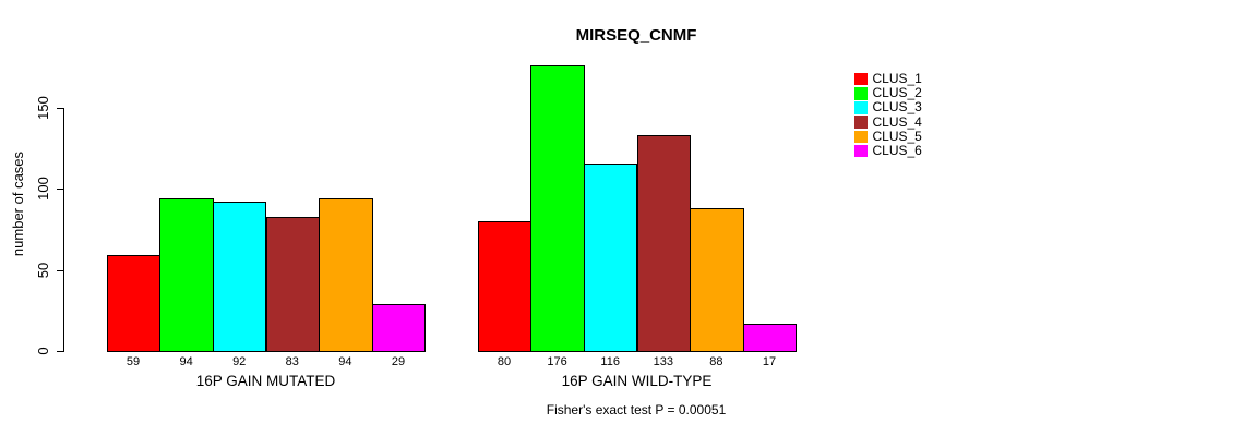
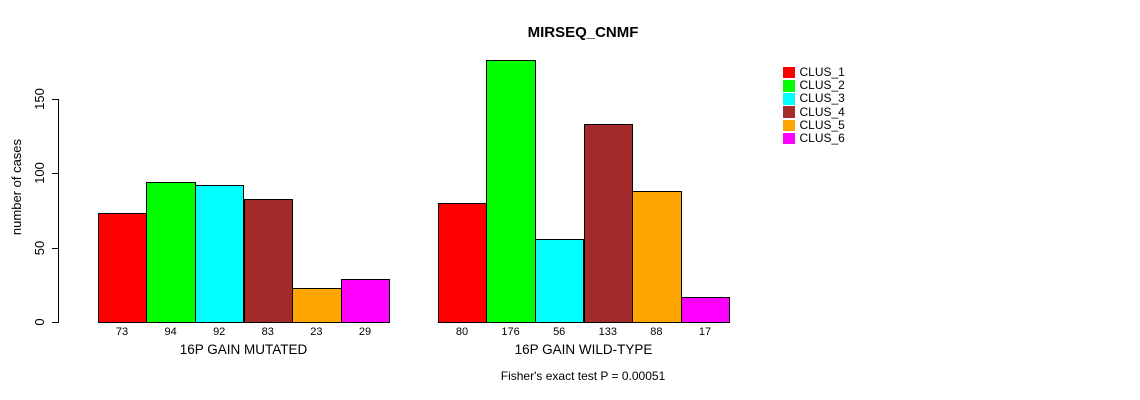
CLUS_1/16P GAIN MUTATED: 59 -> 73
CLUS_5/16P GAIN MUTATED: 94 -> 23
CLUS_3/16P GAIN WILD-TYPE: 116 -> 56
